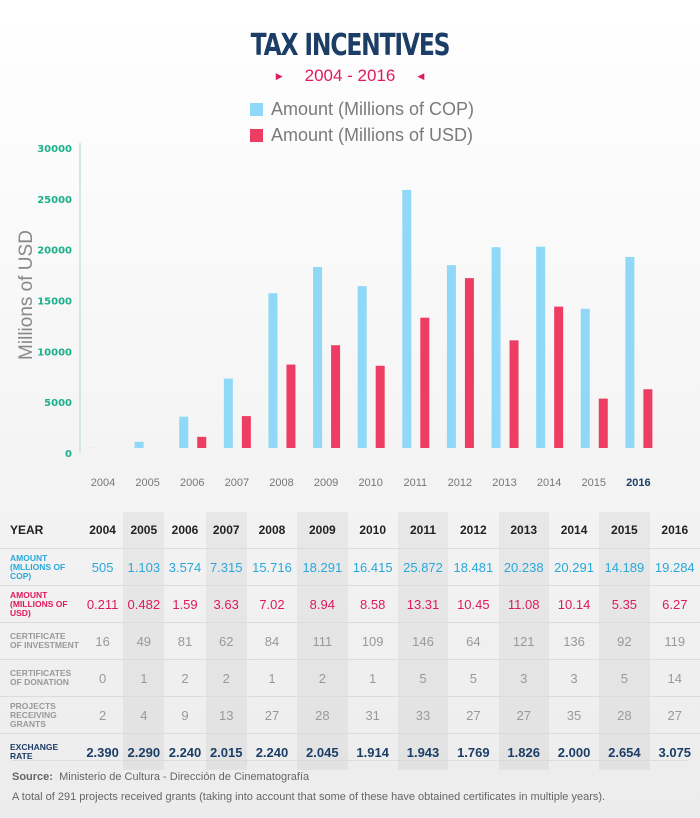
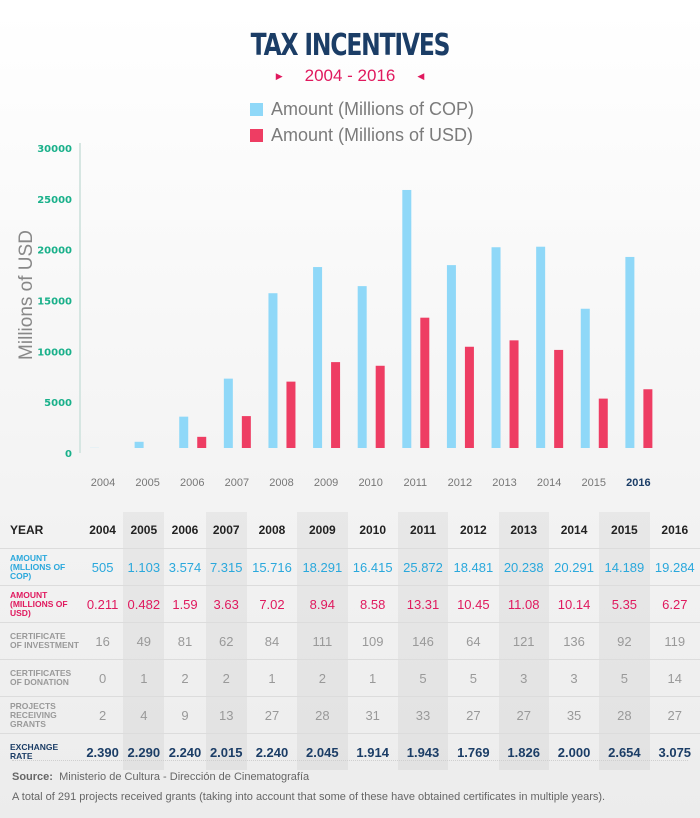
Amount (Millions of USD)/2008: 8700 -> 7000
Amount (Millions of USD)/2009: 10600 -> 8900
Amount (Millions of USD)/2012: 17200 -> 10400
Amount (Millions of USD)/2014: 14400 -> 10100
